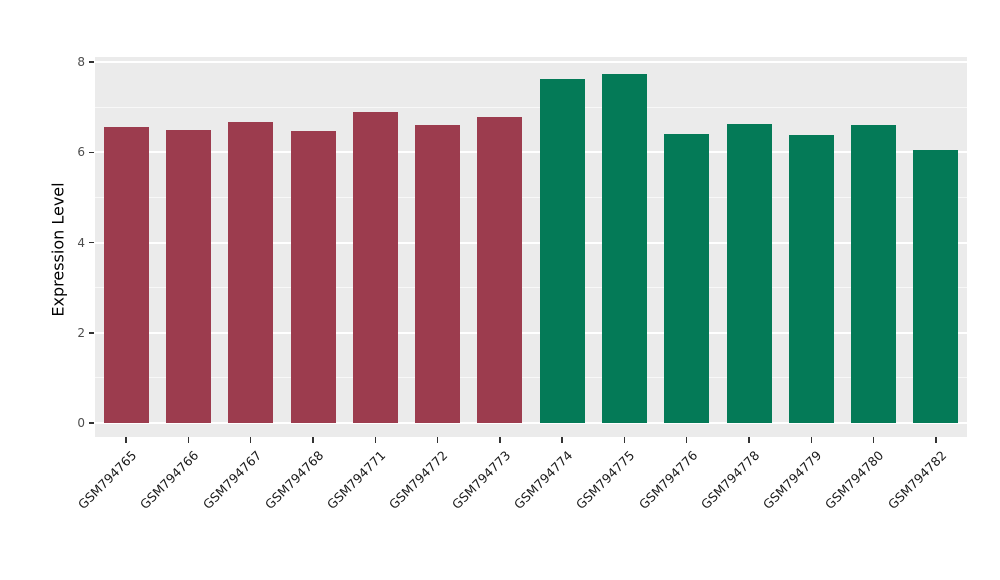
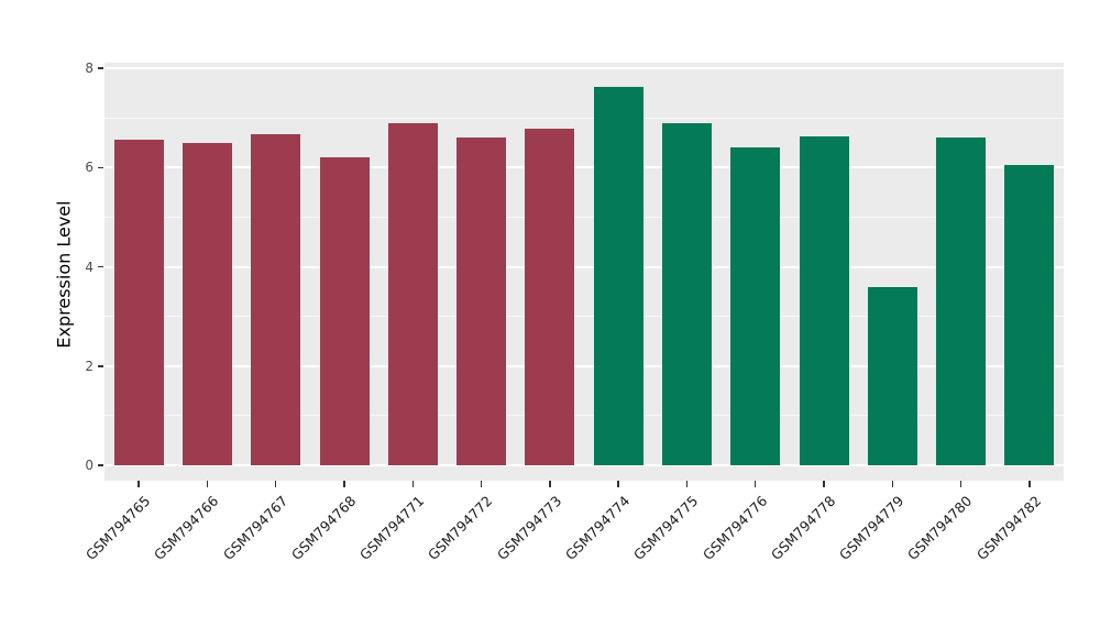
GSM794768: 6.5 -> 6.2
GSM794775: 7.7 -> 6.9
GSM794779: 6.4 -> 3.6
